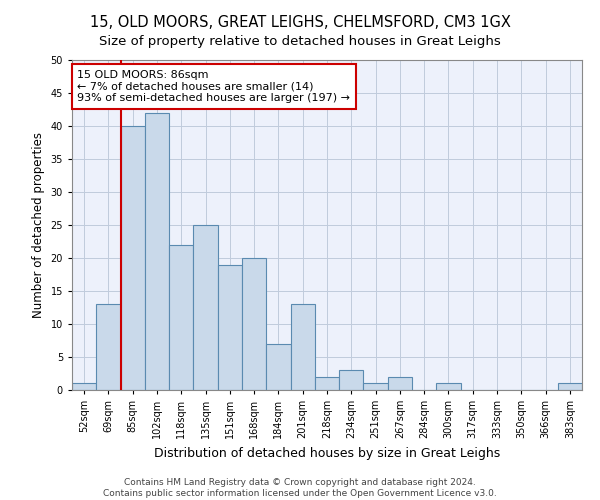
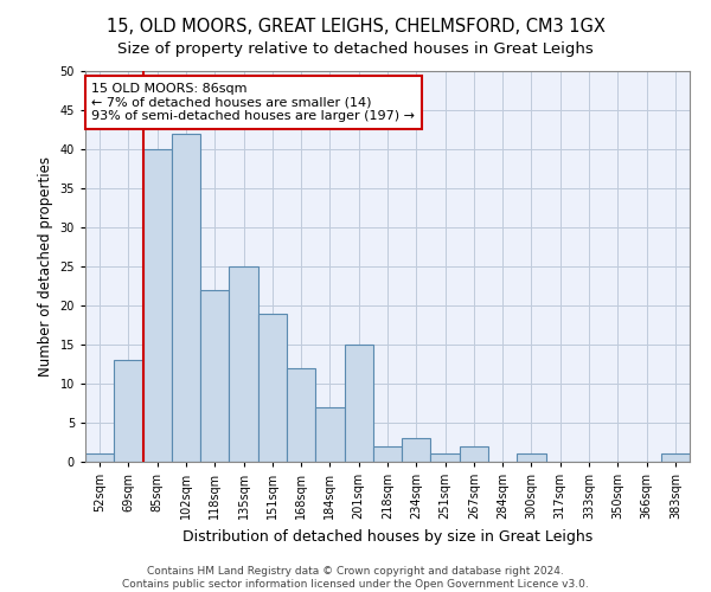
168sqm: 20 -> 12
201sqm: 13 -> 15
